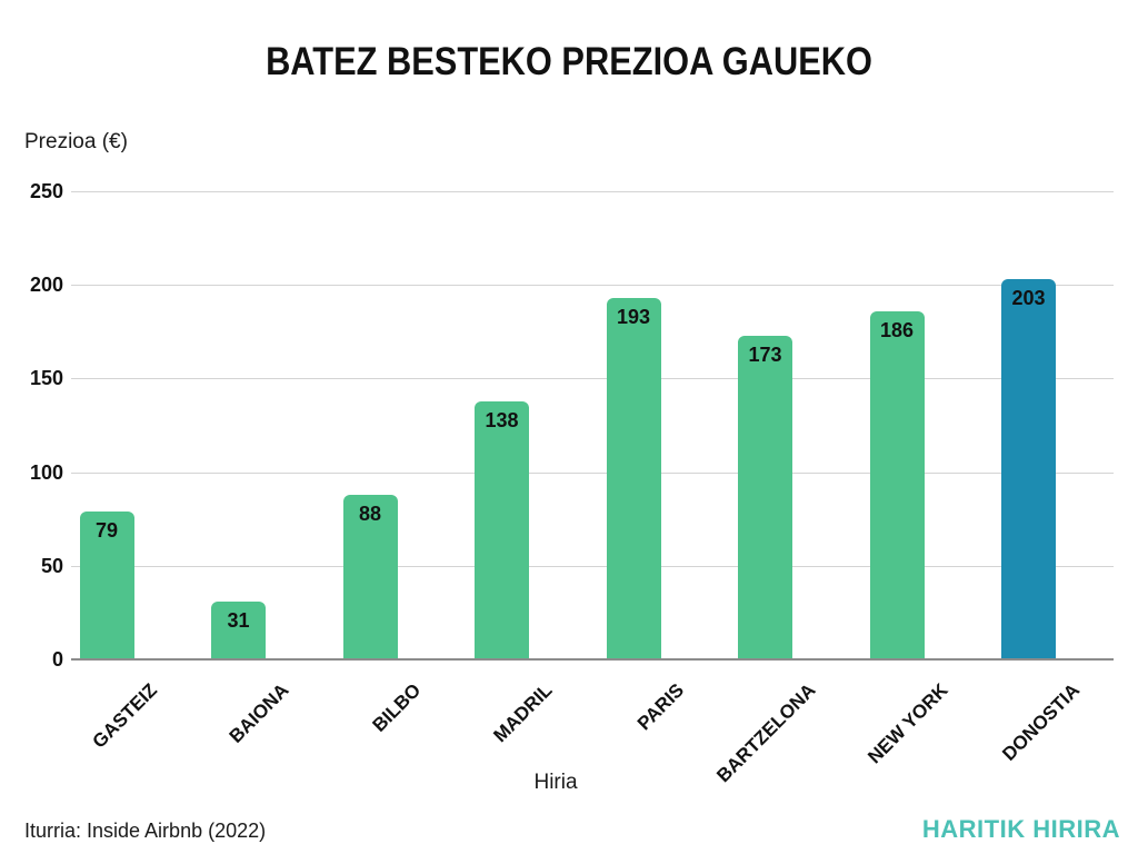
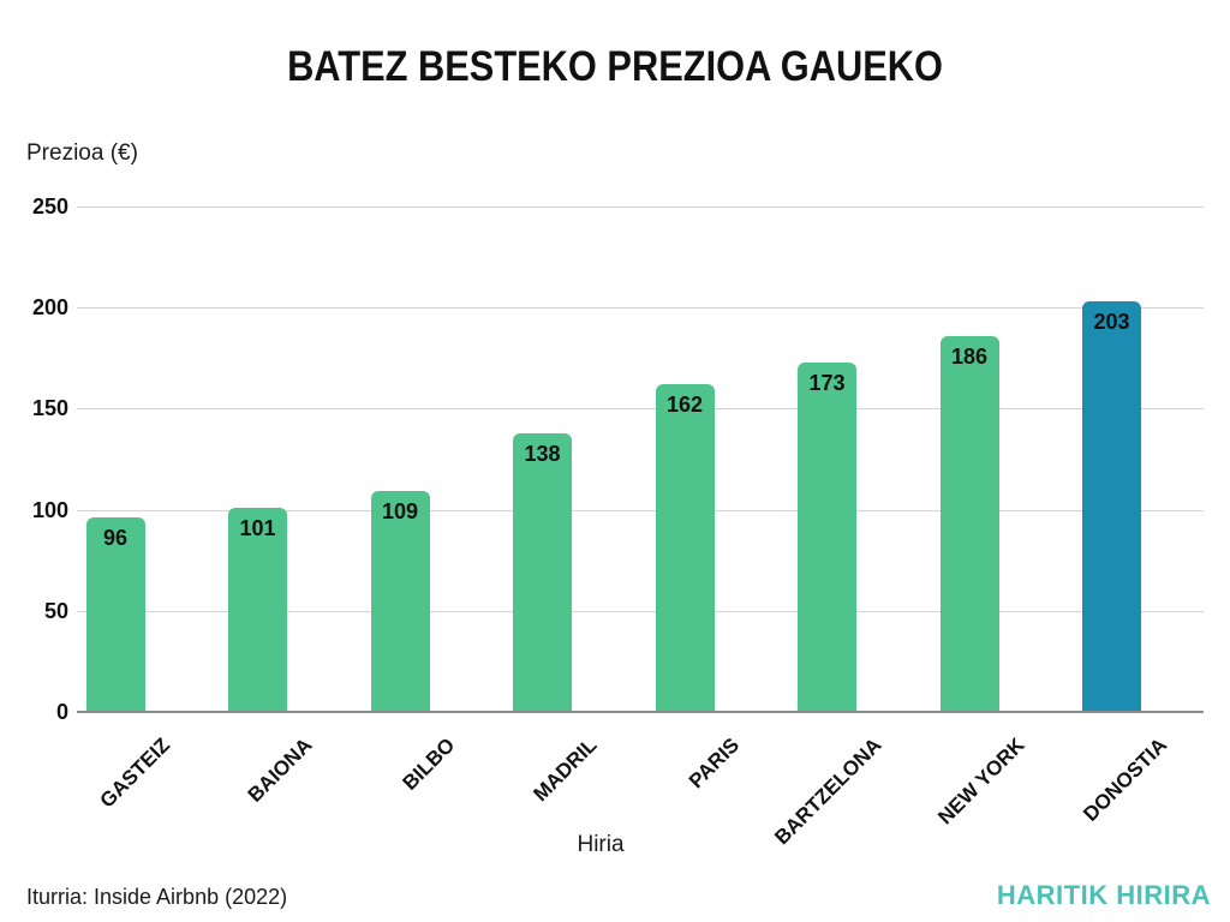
GASTEIZ: 79 -> 96
BAIONA: 31 -> 101
BILBO: 88 -> 109
PARIS: 193 -> 162
